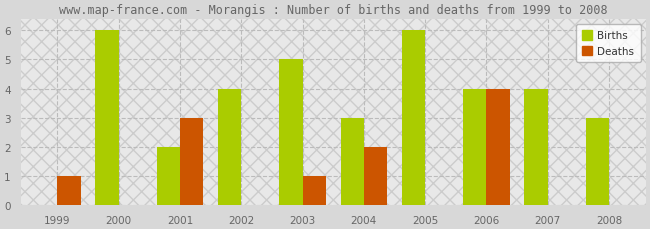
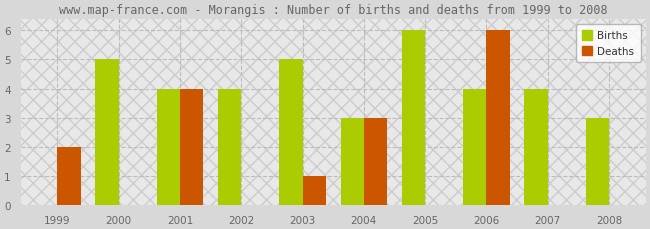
Deaths/1999: 1 -> 2
Births/2000: 6 -> 5
Births/2001: 2 -> 4
Deaths/2001: 3 -> 4
Deaths/2004: 2 -> 3
Deaths/2006: 4 -> 6
